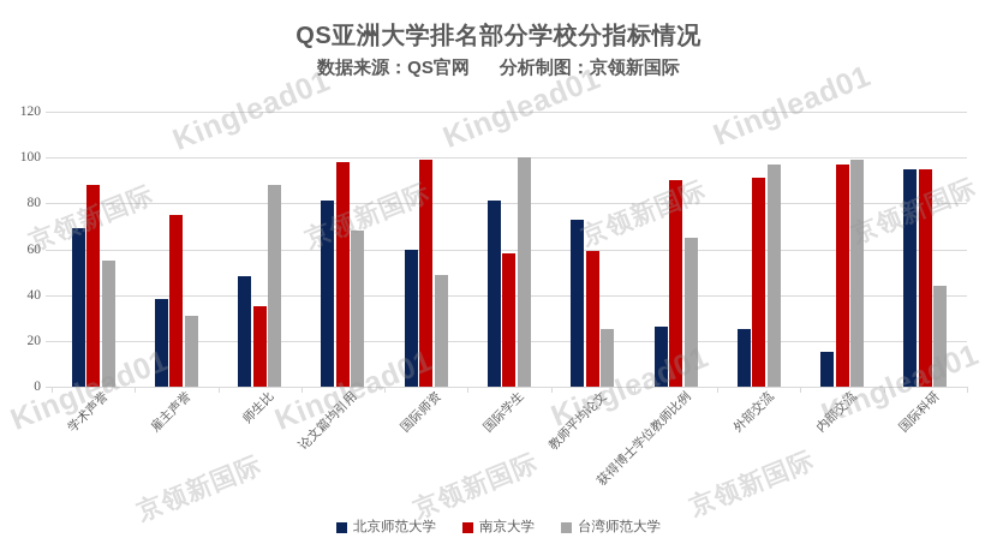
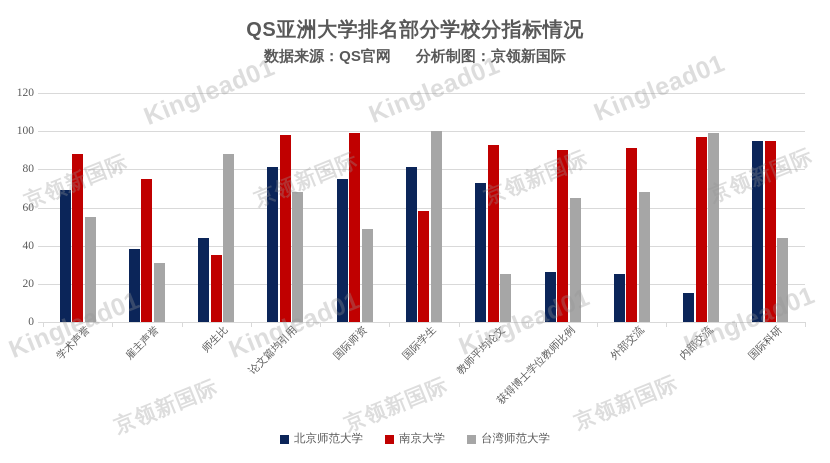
北京师范大学/师生比: 48 -> 44
北京师范大学/国际师资: 60 -> 75
南京大学/教师平均论文: 59 -> 93
台湾师范大学/外部交流: 97 -> 68
